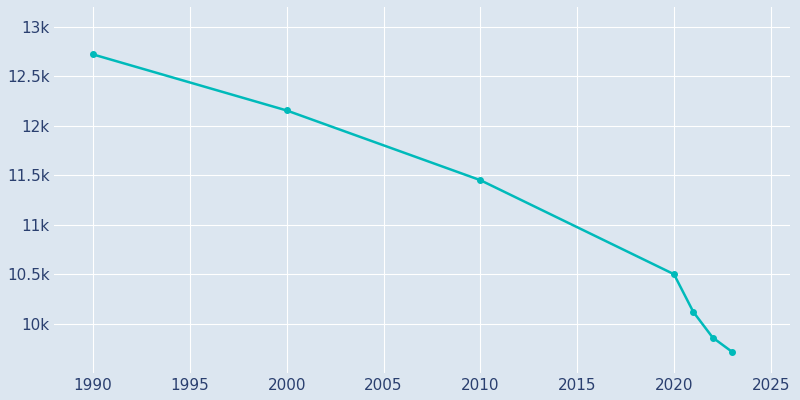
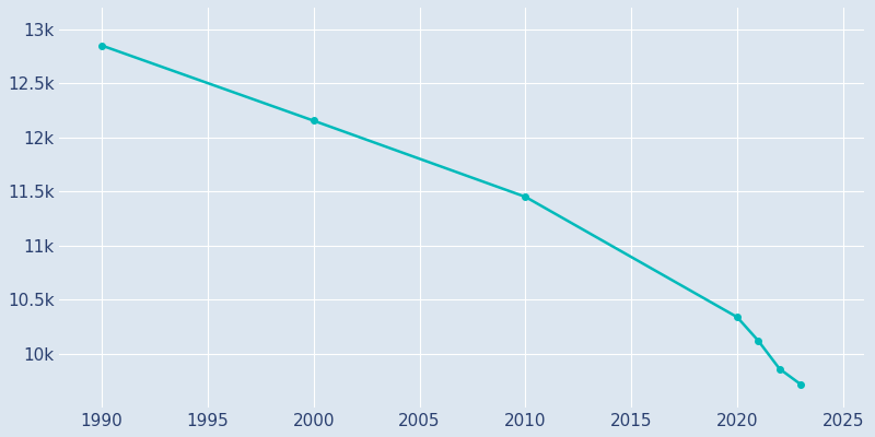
1990: 12.72k -> 12.85k
2020: 10.50k -> 10.34k
